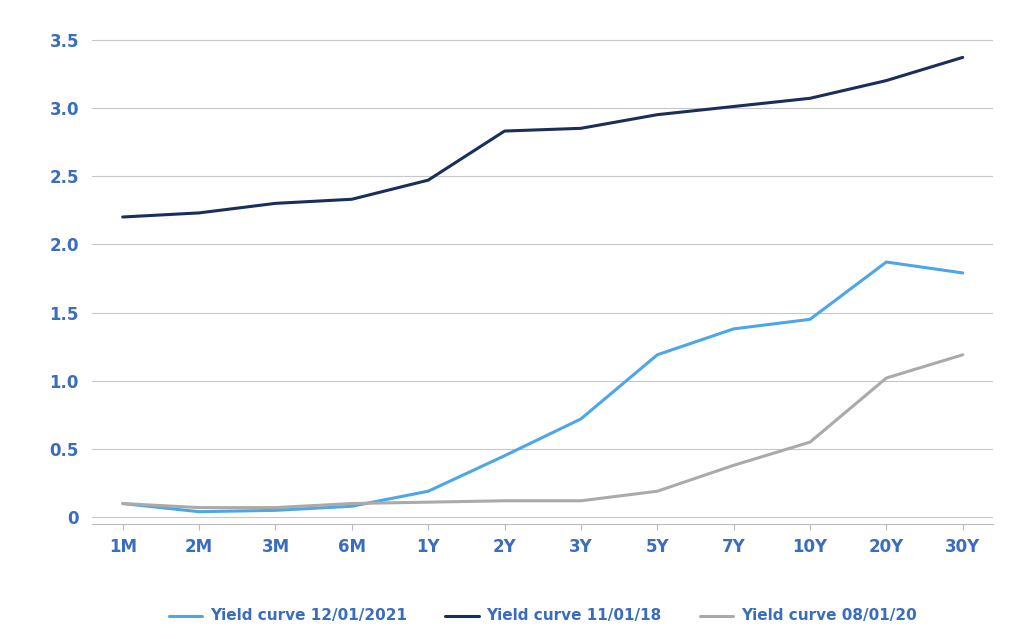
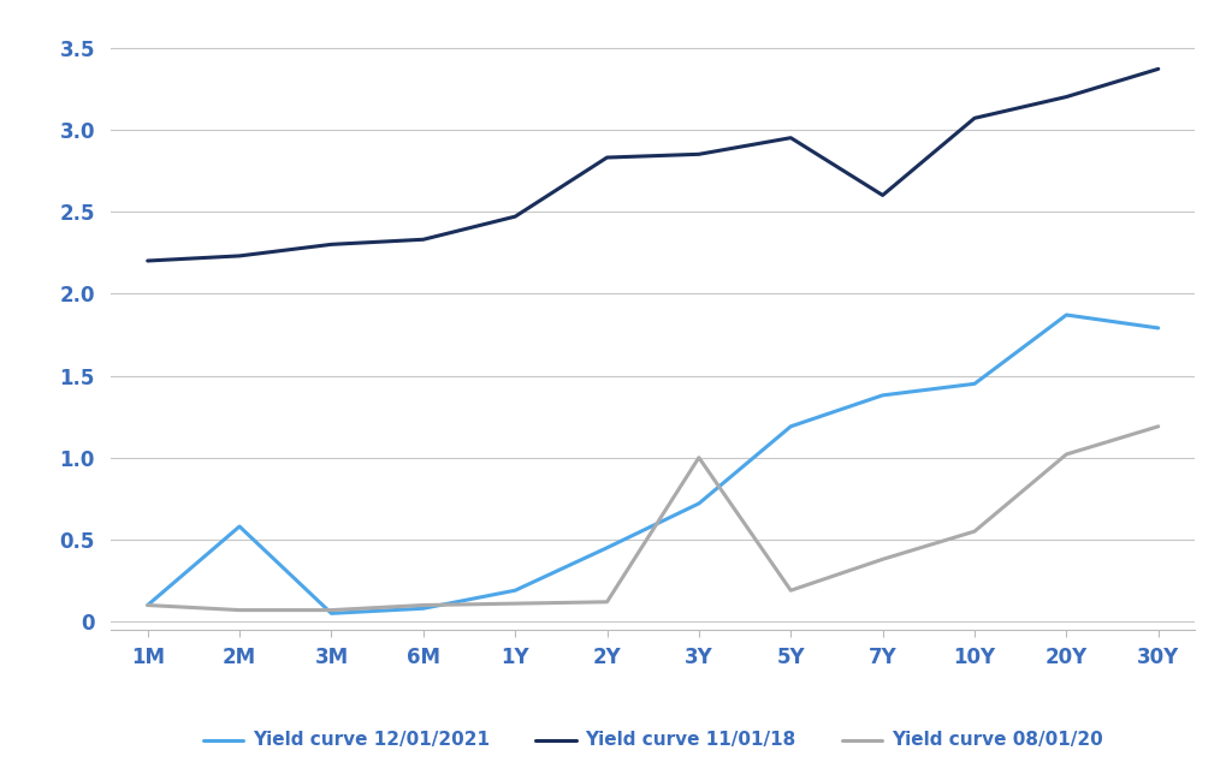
Yield curve 12/01/2021/2M: 0.04 -> 0.58
Yield curve 08/01/20/3Y: 0.12 -> 1.00
Yield curve 11/01/18/7Y: 3.01 -> 2.60
